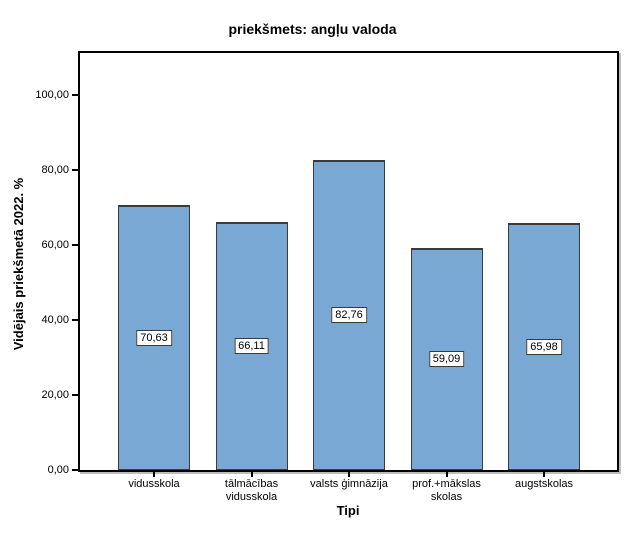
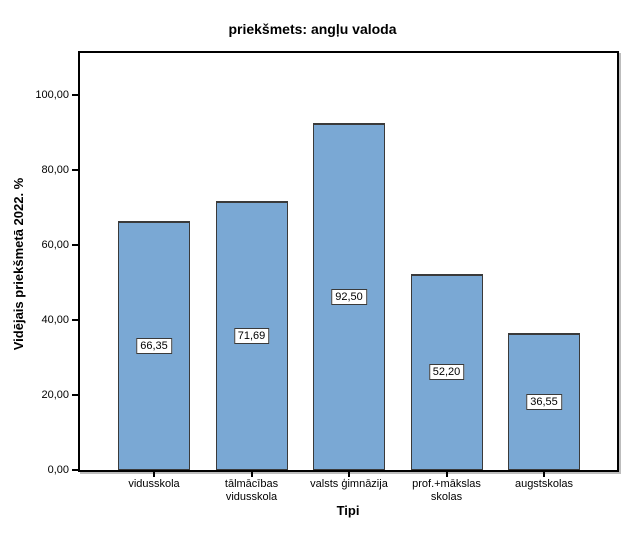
vidusskola: 70,63 -> 66,35
tālmācības vidusskola: 66,11 -> 71,69
valsts ģimnāzija: 82,76 -> 92,50
prof.+mākslas skolas: 59,09 -> 52,20
augstskolas: 65,98 -> 36,55
